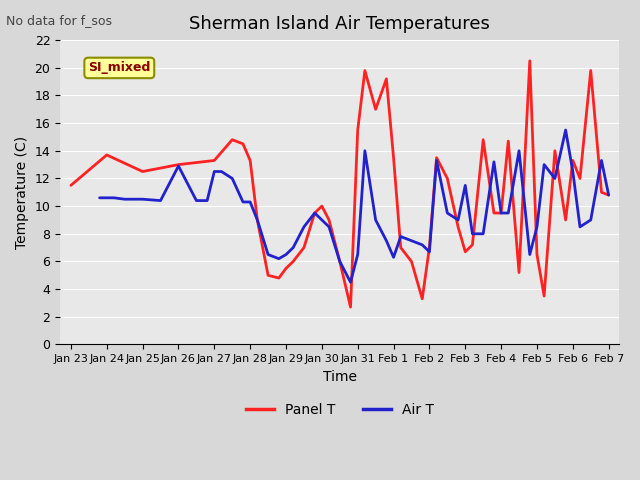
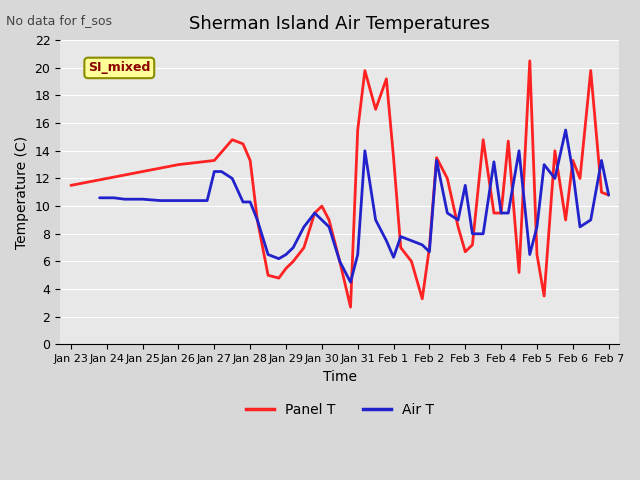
Panel T/Jan 24: 13.7 -> 12.0
Air T/Jan 26: 12.9 -> 10.4
